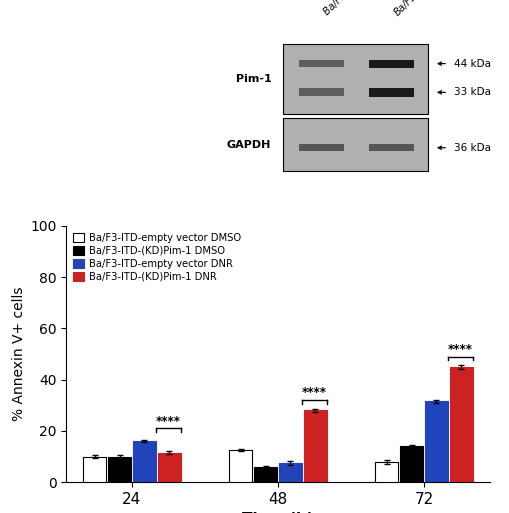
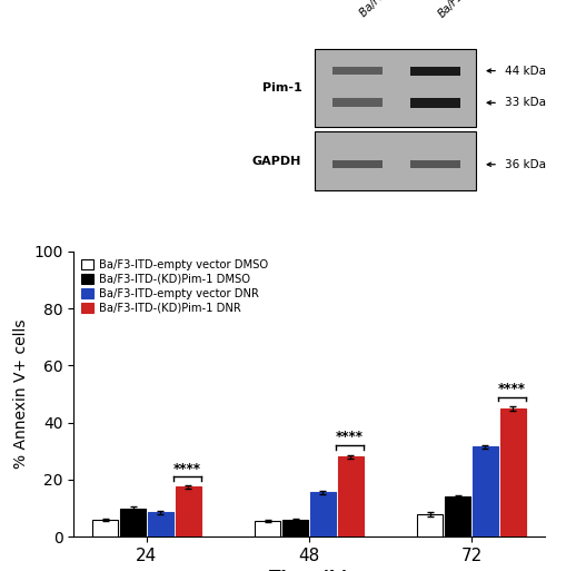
Ba/F3-ITD-empty vector DMSO/24: 10.0 -> 6.0
Ba/F3-ITD-empty vector DNR/24: 16.0 -> 8.5
Ba/F3-ITD-(KD)Pim-1 DNR/24: 11.5 -> 17.5
Ba/F3-ITD-empty vector DMSO/48: 12.5 -> 5.5
Ba/F3-ITD-empty vector DNR/48: 7.5 -> 15.5
